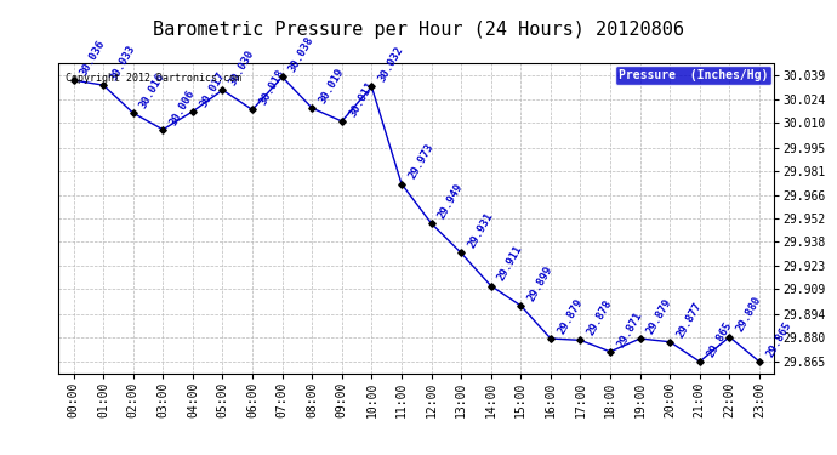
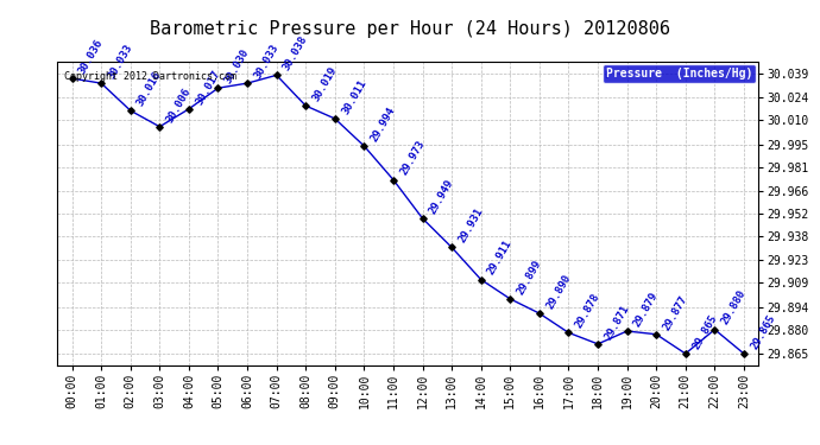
06:00: 30.018 -> 30.033
10:00: 30.032 -> 29.994
16:00: 29.879 -> 29.890
